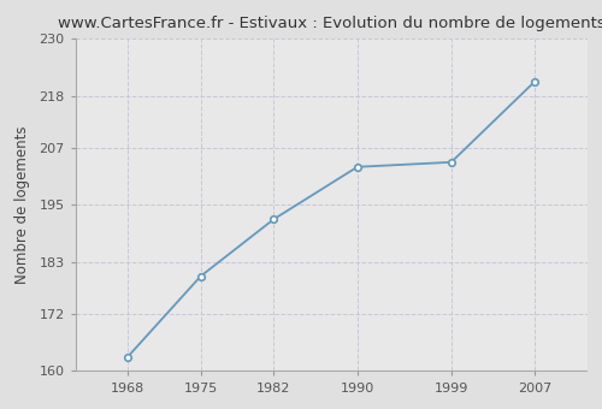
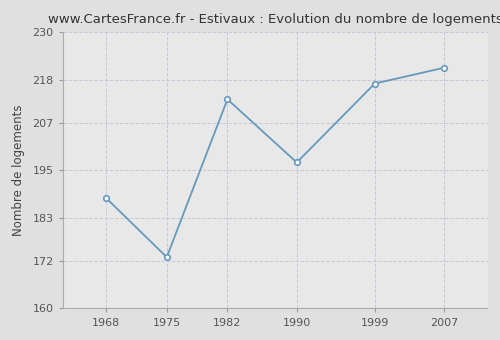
1968: 163 -> 188
1975: 180 -> 173
1982: 192 -> 213
1990: 203 -> 197
1999: 204 -> 217
